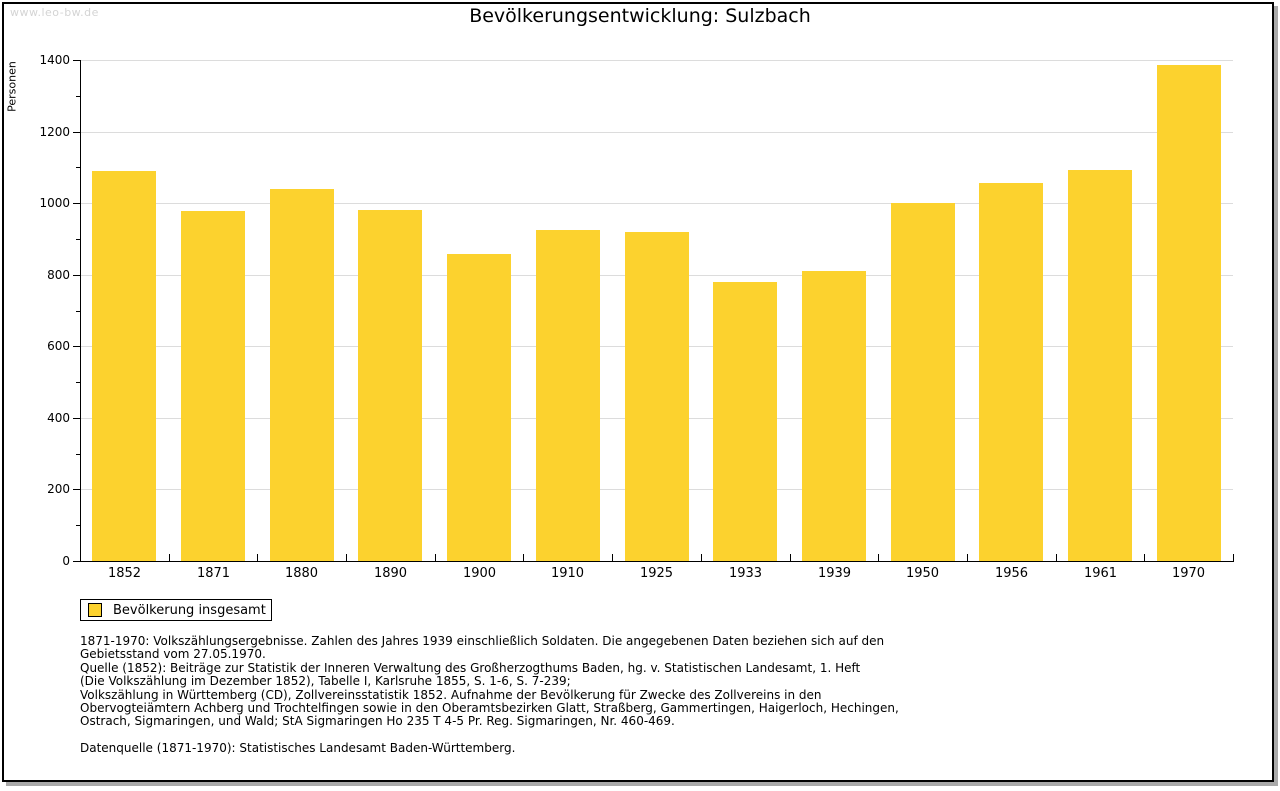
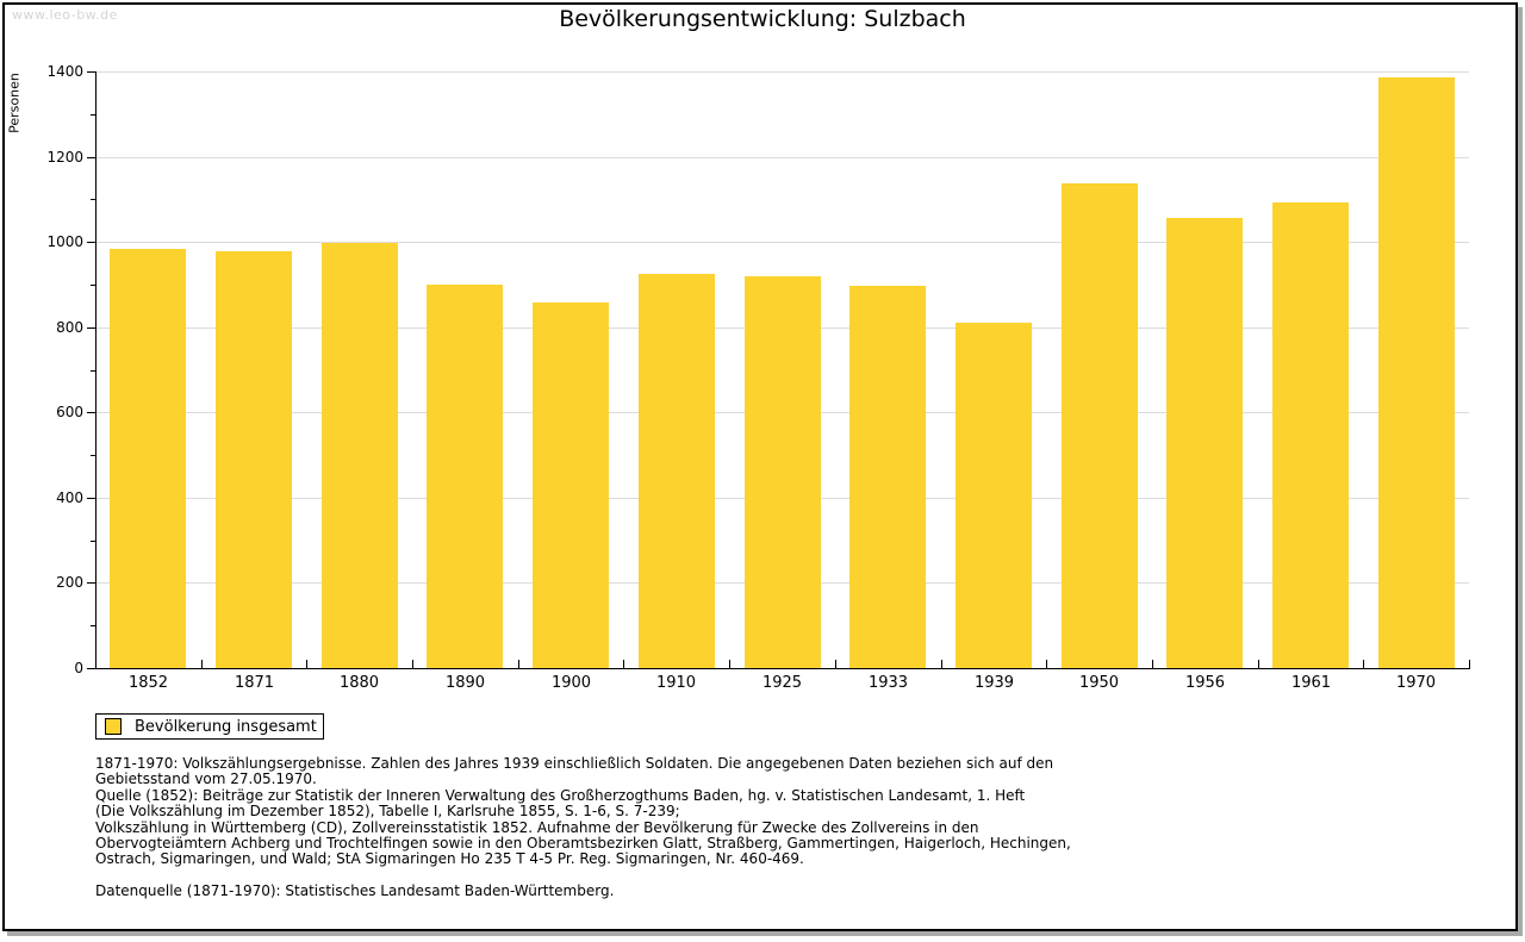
1852: 1090 -> 980
1880: 1040 -> 1000
1890: 980 -> 900
1933: 780 -> 900
1950: 1000 -> 1140
